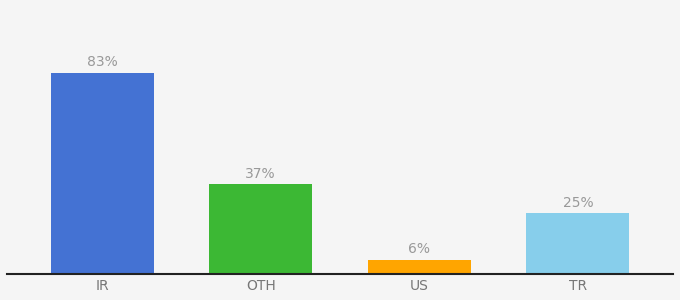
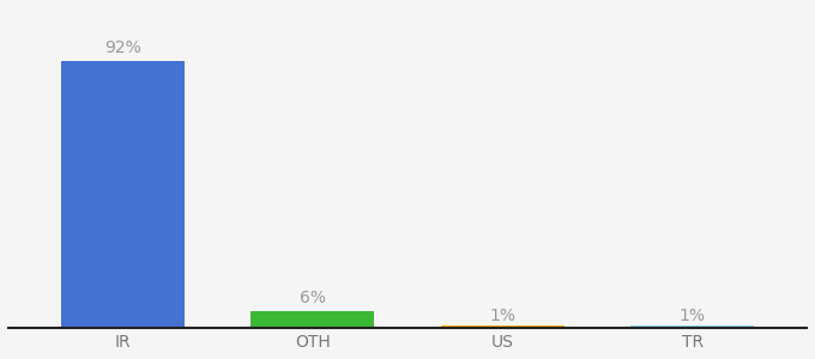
IR: 83% -> 92%
OTH: 37% -> 6%
US: 6% -> 1%
TR: 25% -> 1%
